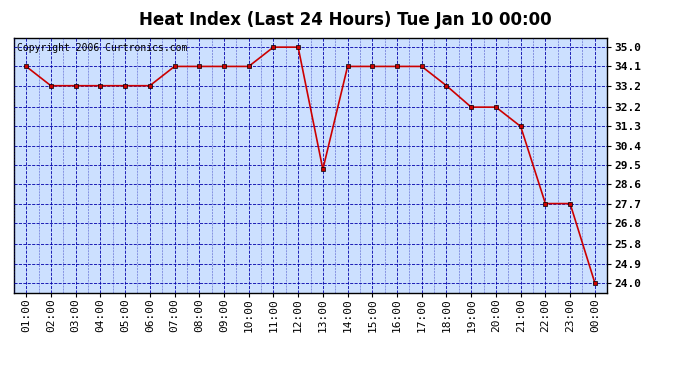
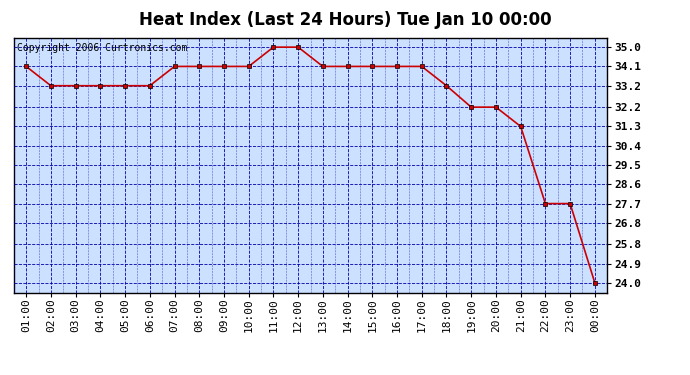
13:00: 29.3 -> 34.1
